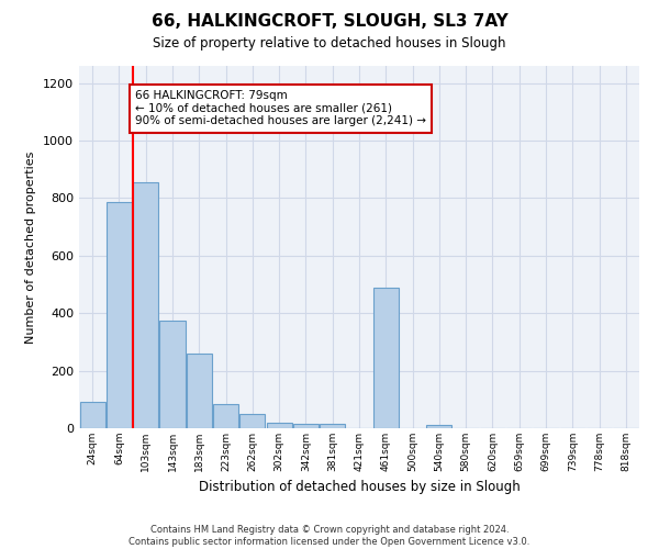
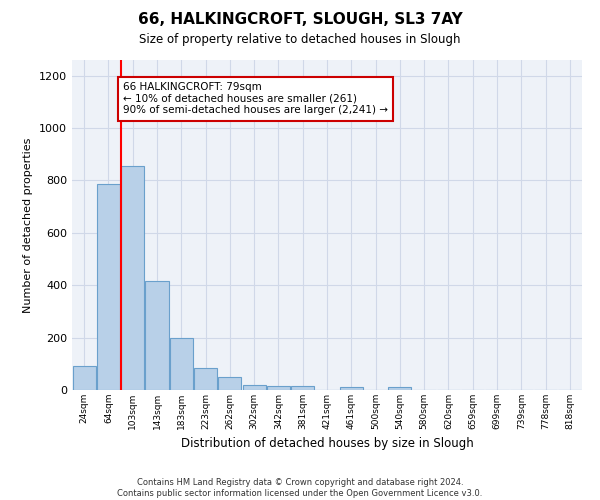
143sqm: 375 -> 415
183sqm: 260 -> 200
461sqm: 490 -> 12
